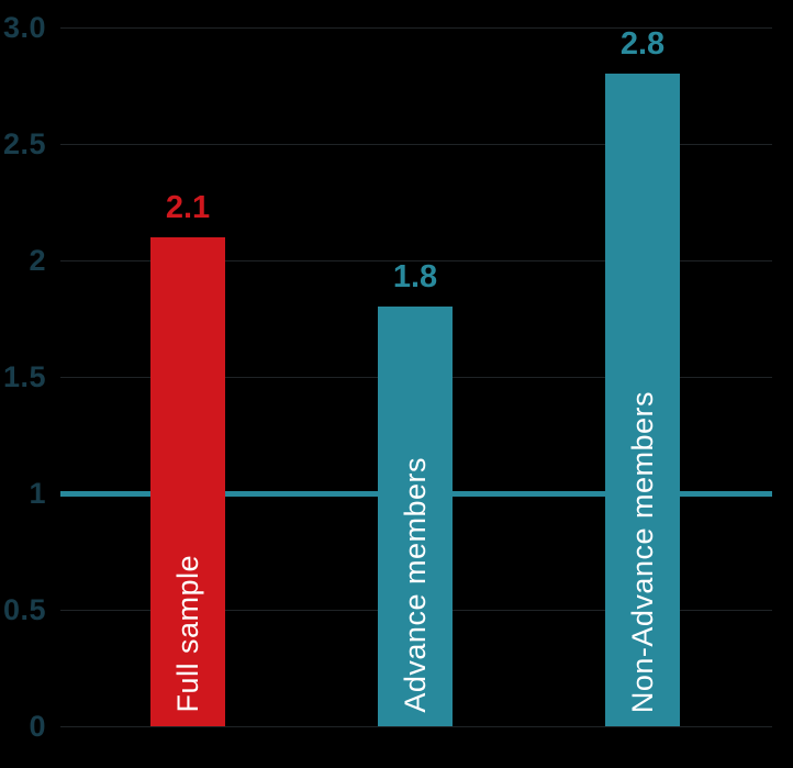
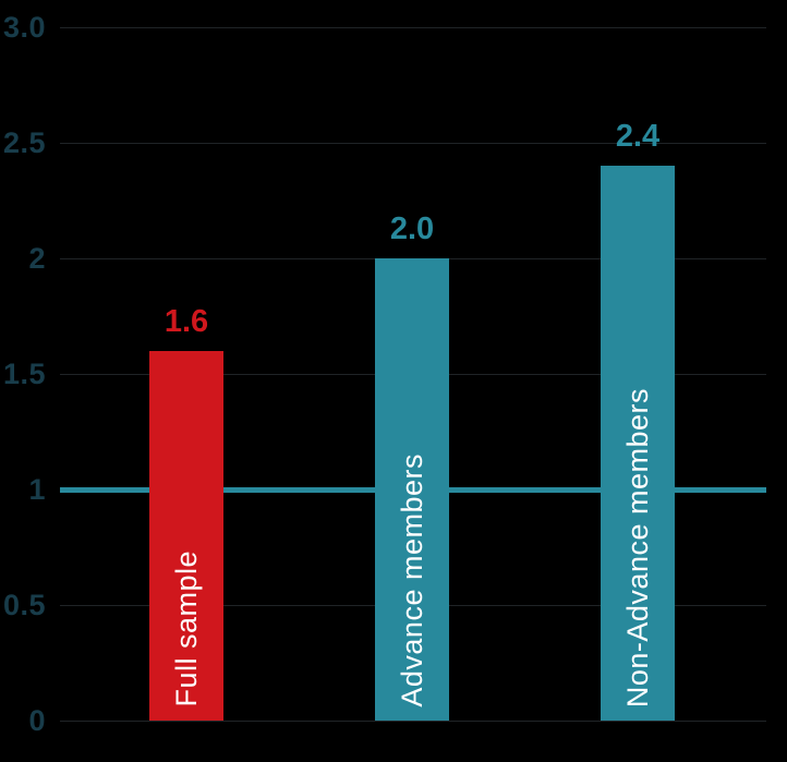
Full sample: 2.1 -> 1.6
Advance members: 1.8 -> 2.0
Non-Advance members: 2.8 -> 2.4
